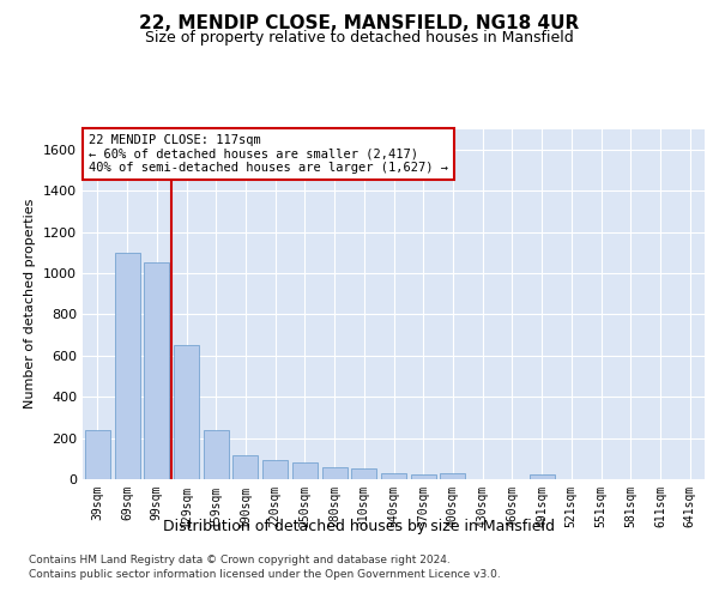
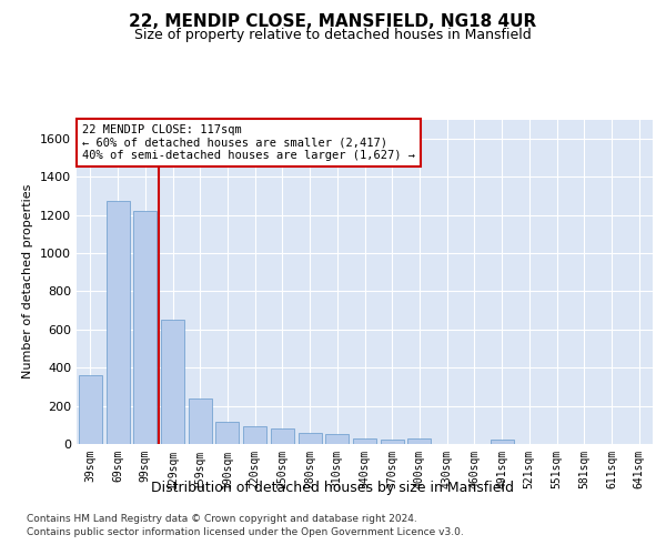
39sqm: 240 -> 360
69sqm: 1100 -> 1270
99sqm: 1050 -> 1220
